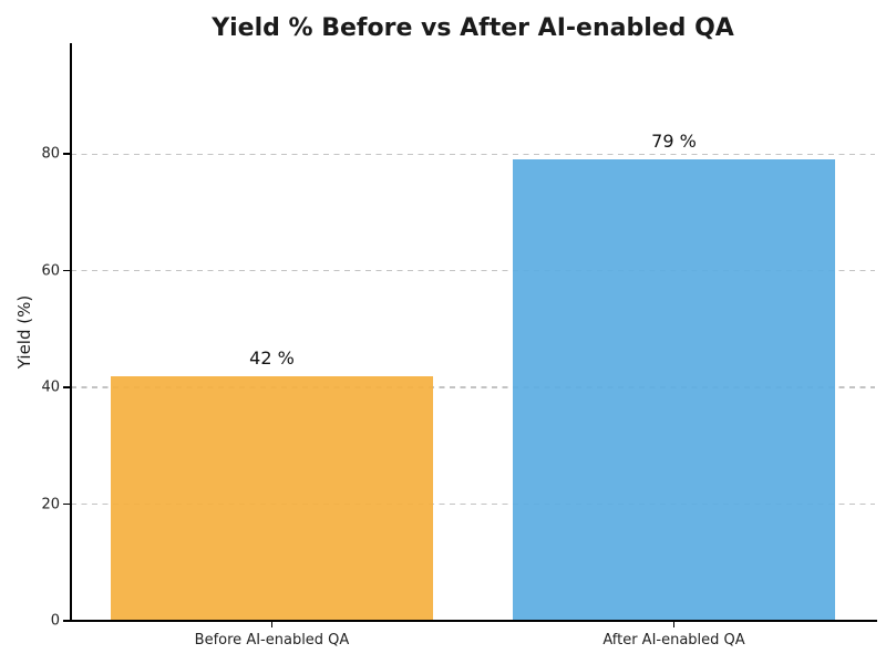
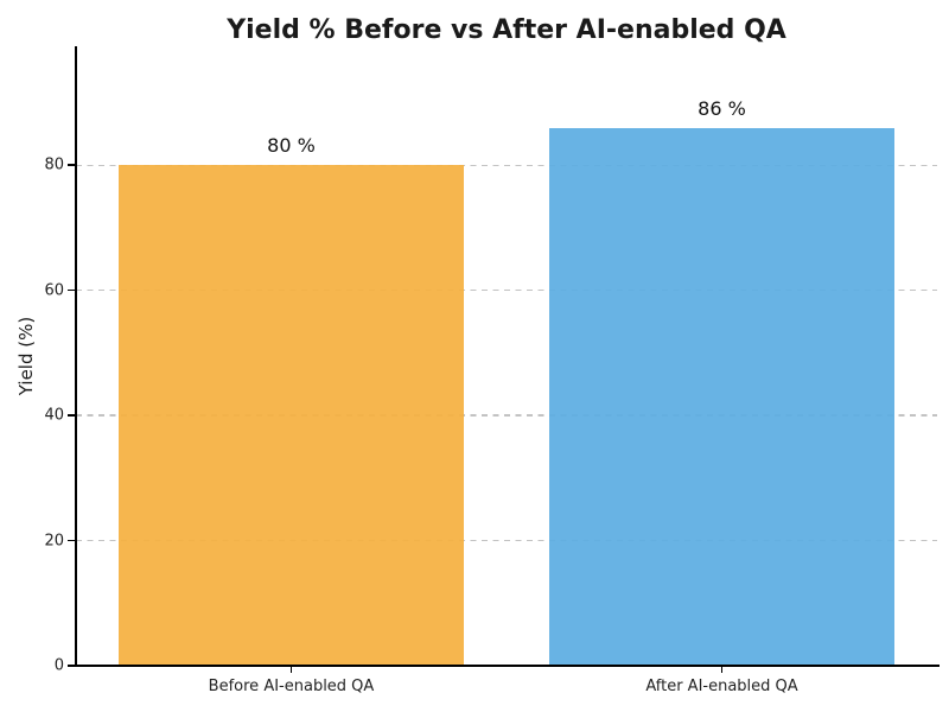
Before AI-enabled QA: 42 -> 80
After AI-enabled QA: 79 -> 86
